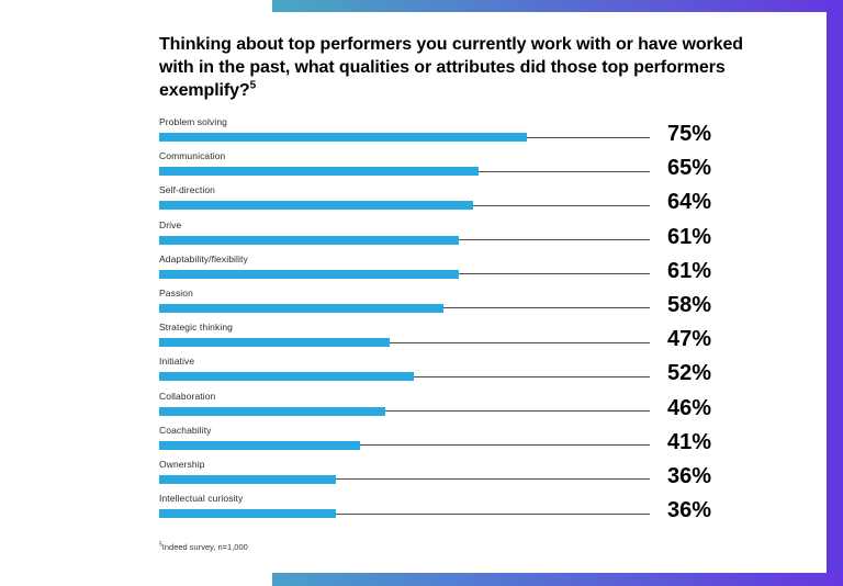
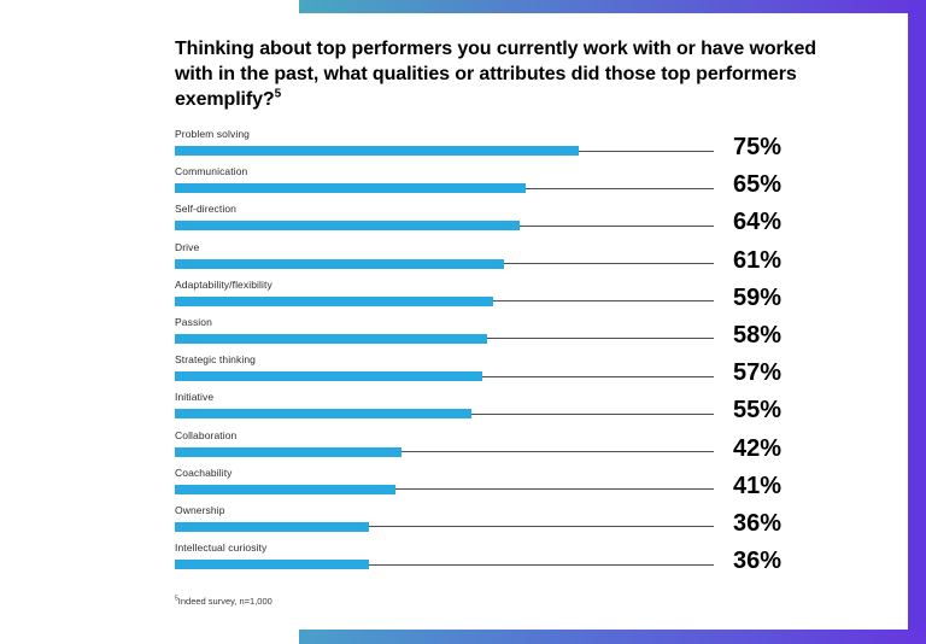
Adaptability/flexibility: 61% -> 59%
Strategic thinking: 47% -> 57%
Initiative: 52% -> 55%
Collaboration: 46% -> 42%
